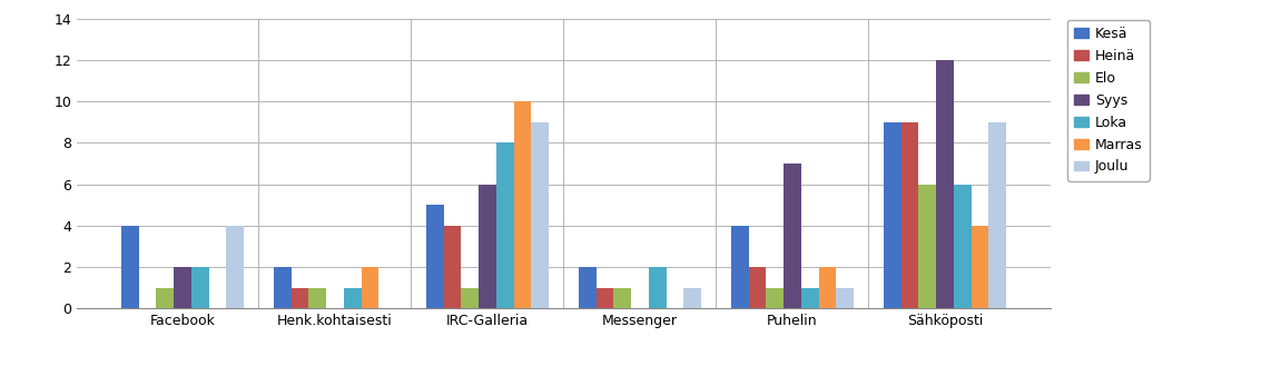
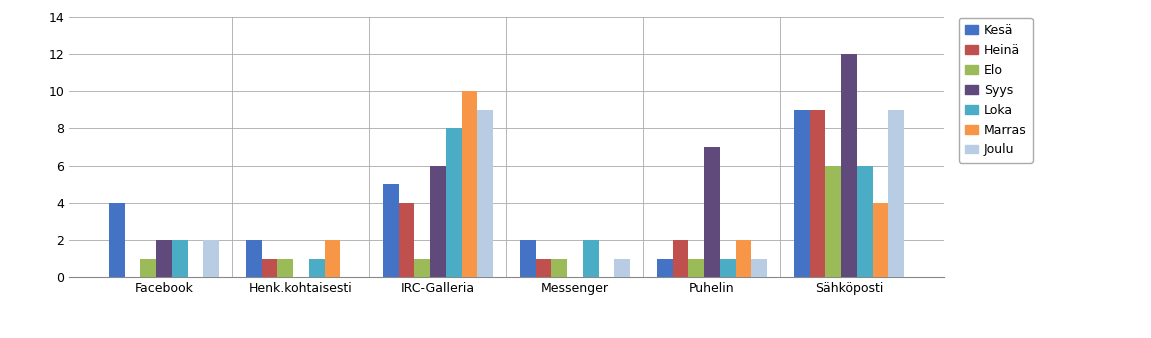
Joulu/Facebook: 4 -> 2
Kesä/Puhelin: 4 -> 1
